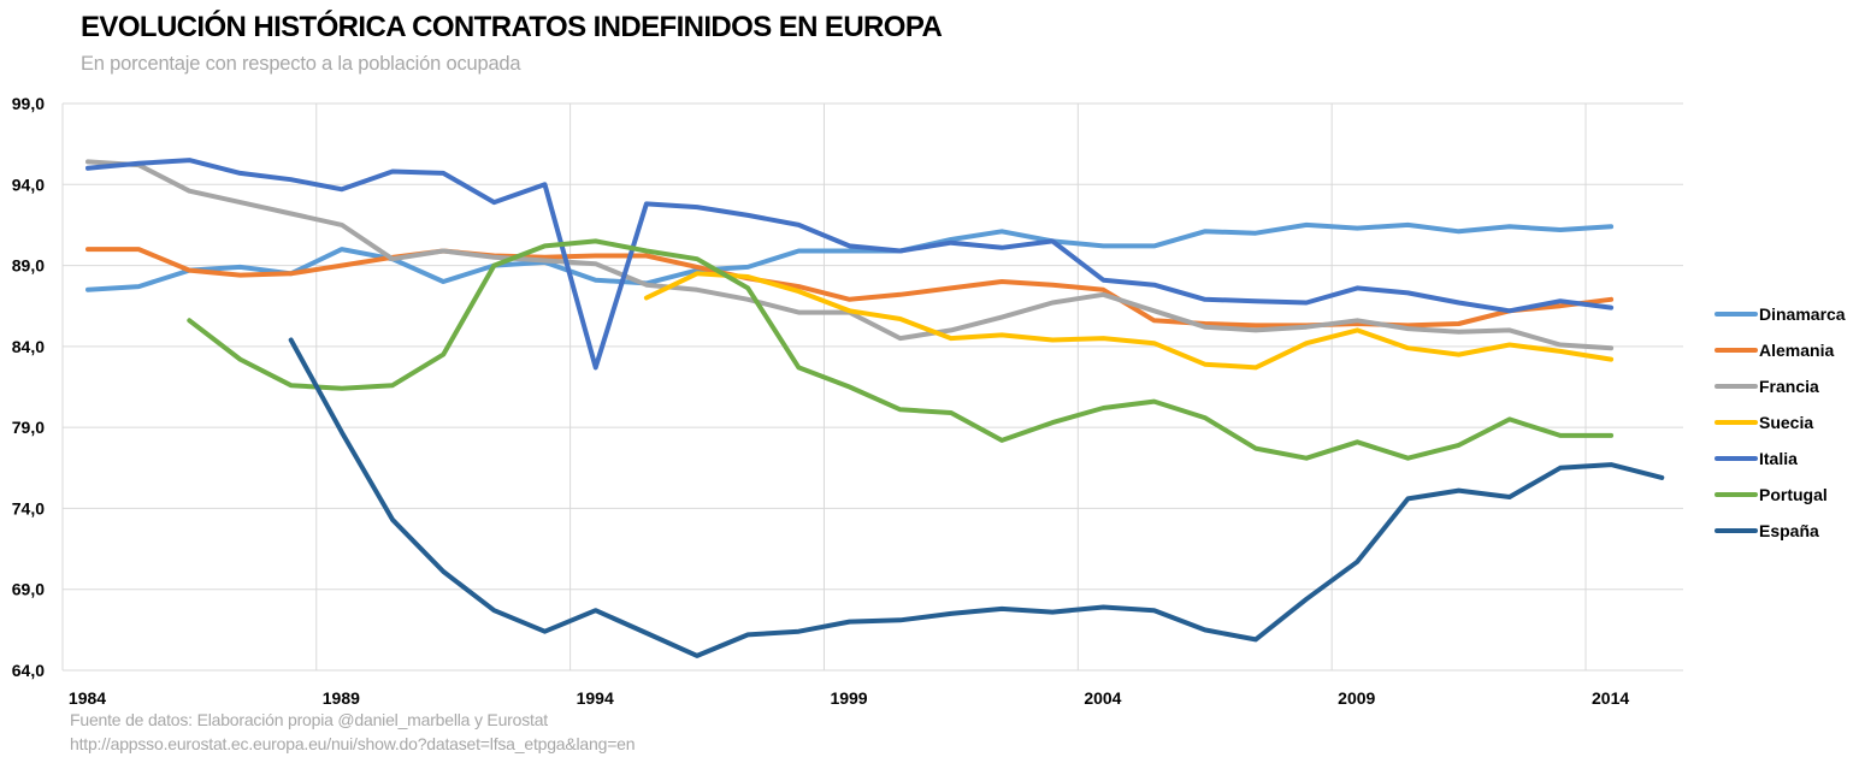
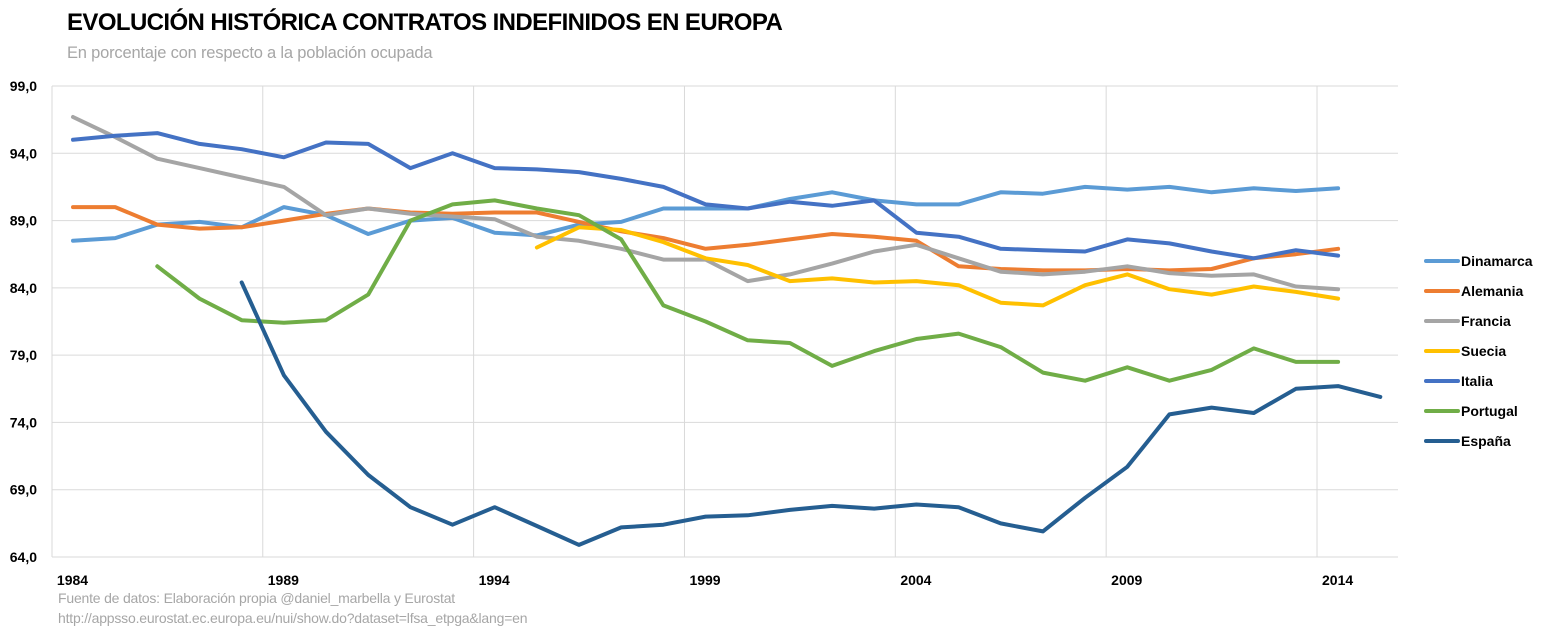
Francia/1984: 95,4 -> 96,7
España/1989: 78,7 -> 77,5
Italia/1994: 82,7 -> 92,9
